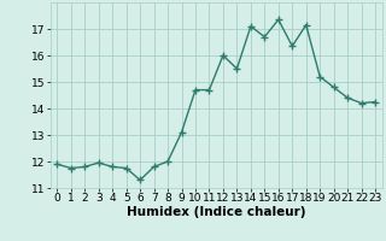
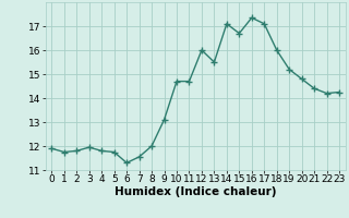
7: 11.80 -> 11.55
17: 16.35 -> 17.10
18: 17.15 -> 16.00
